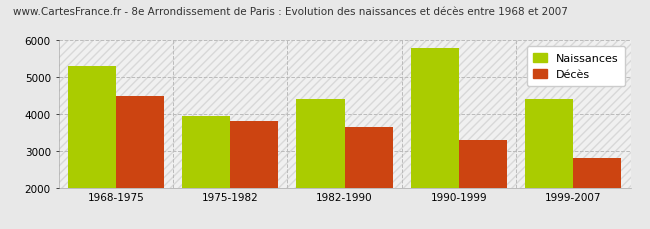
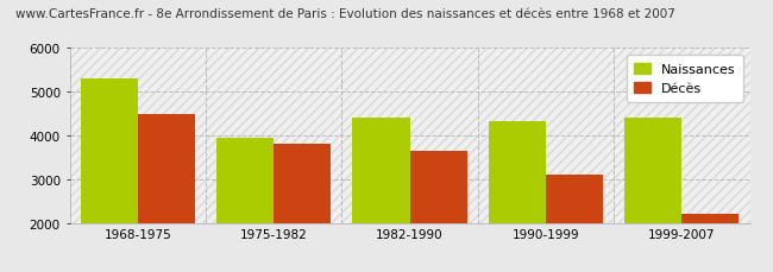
Naissances/1990-1999: 5800 -> 4330
Décès/1990-1999: 3300 -> 3110
Décès/1999-2007: 2800 -> 2200
